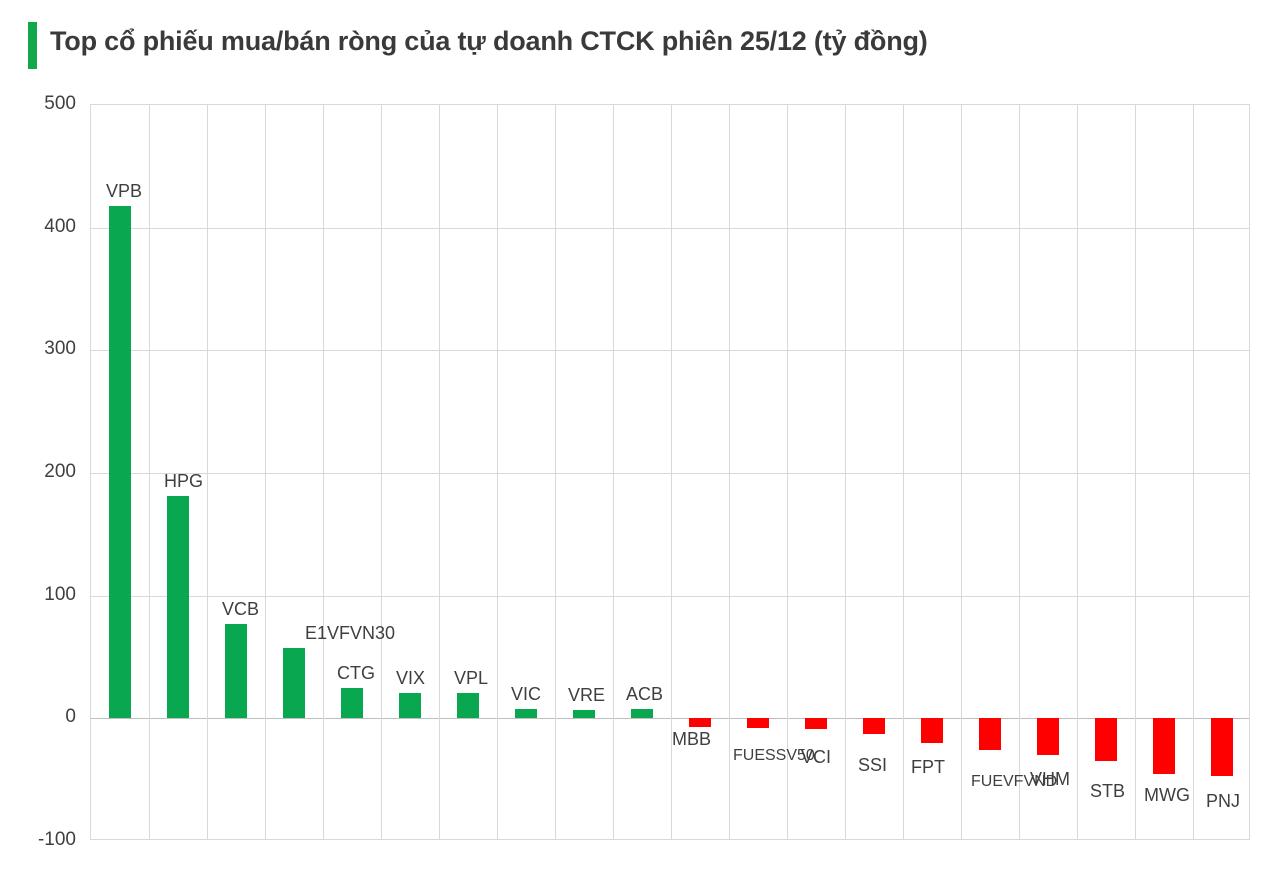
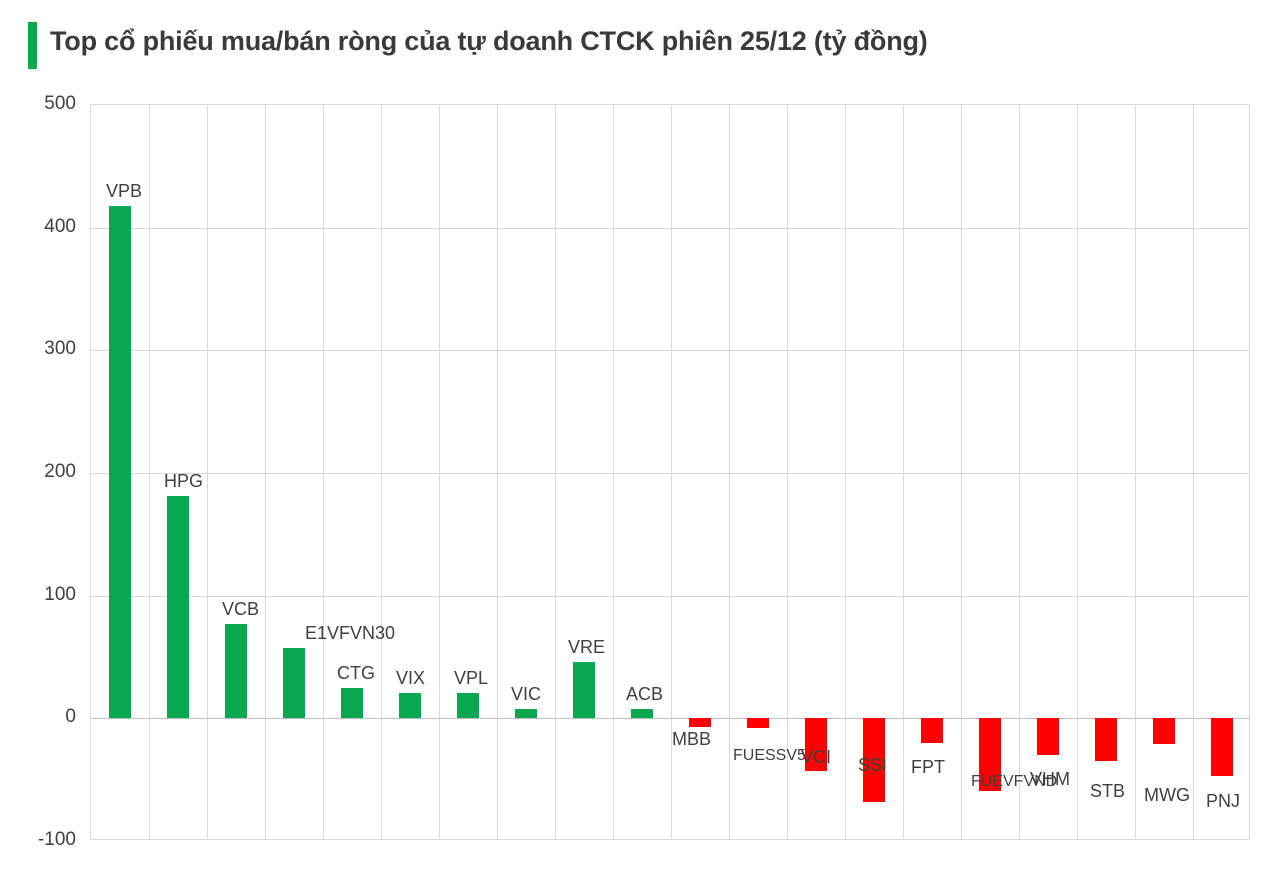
VRE: 7 -> 46
VCI: -9 -> -43
SSI: -13 -> -68
FUEVFVND: -26 -> -59
MWG: -45 -> -21
